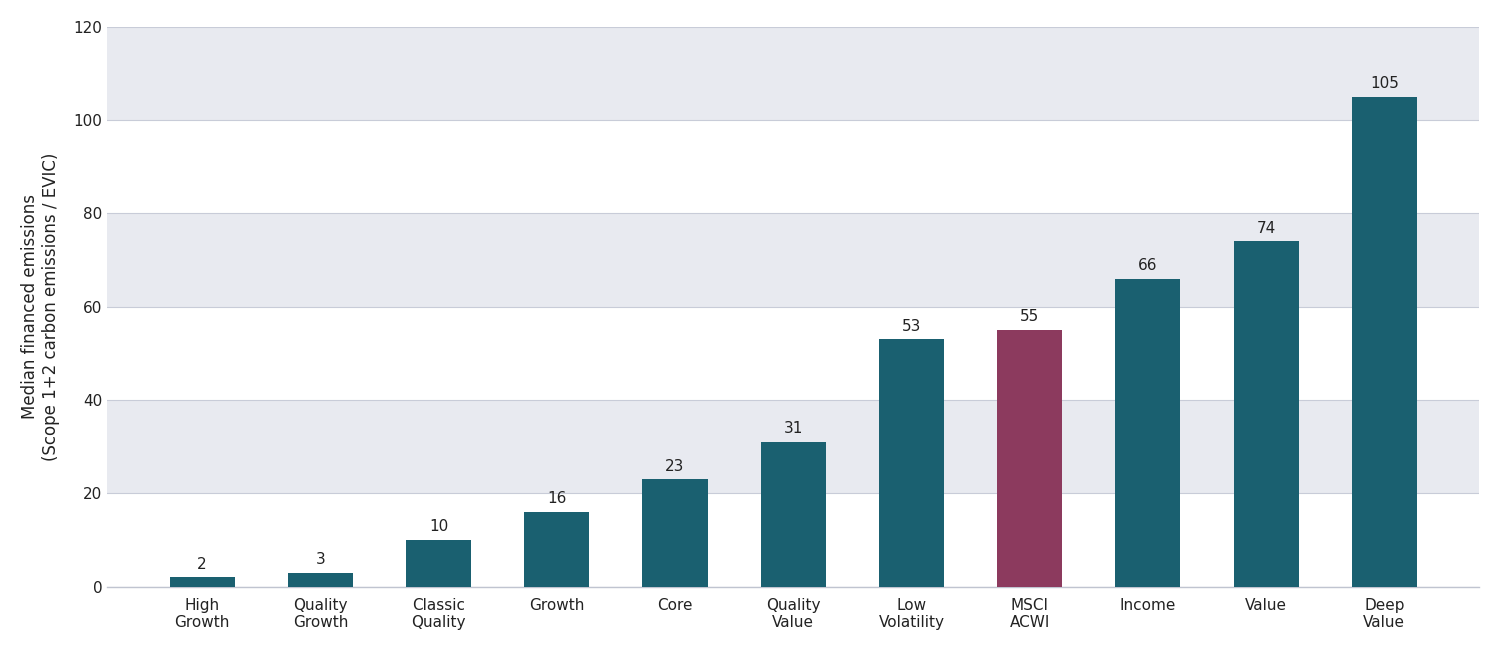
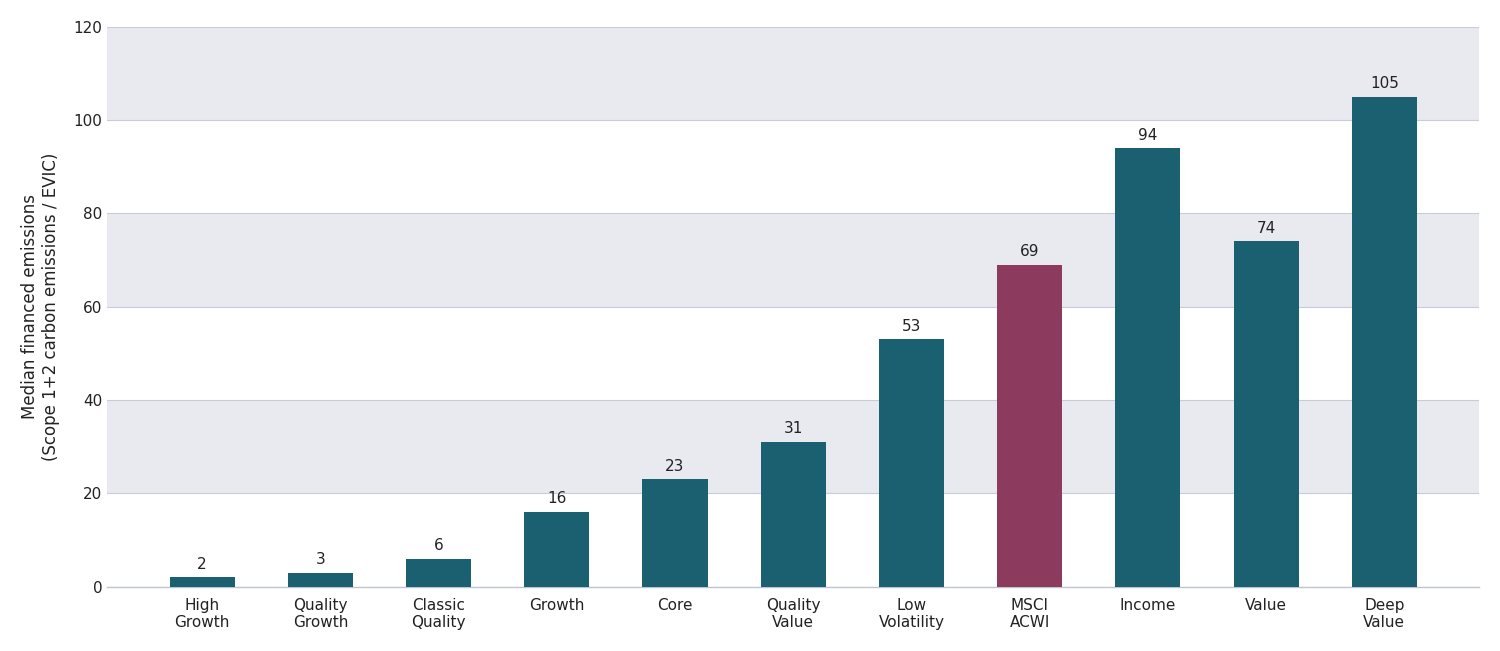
Classic Quality: 10 -> 6
MSCI ACWI: 55 -> 69
Income: 66 -> 94
